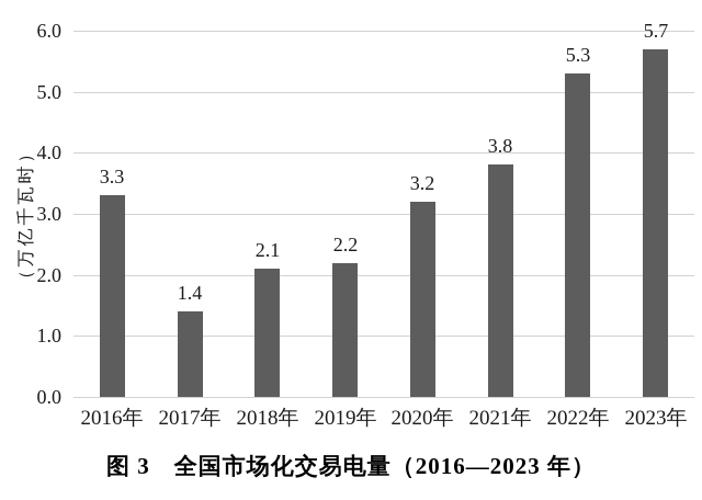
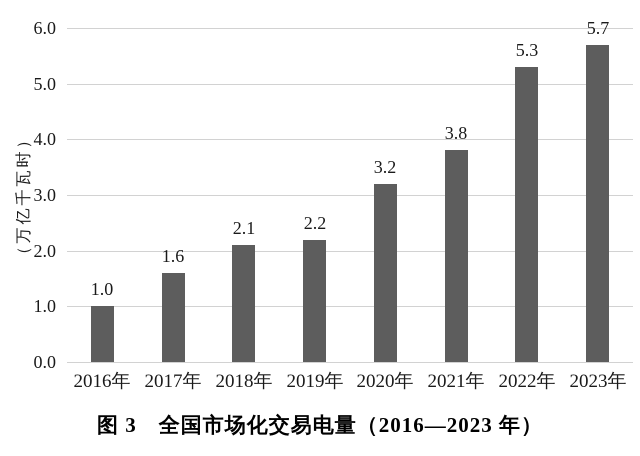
2016年: 3.3 -> 1.0
2017年: 1.4 -> 1.6
